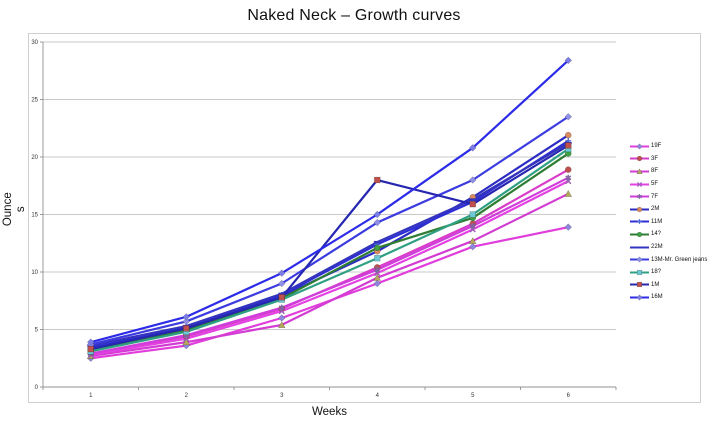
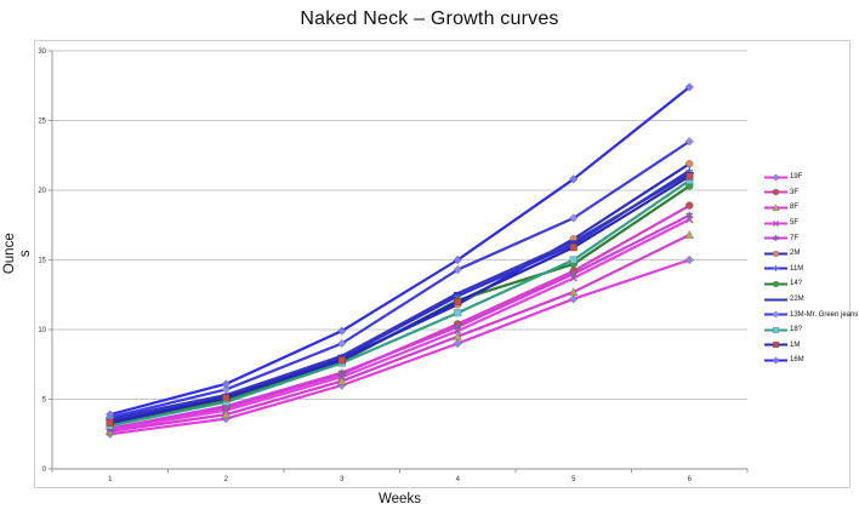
8F/3: 5.4 -> 6.3
1M/4: 18.0 -> 12.0
19F/6: 13.9 -> 15.0
16M/6: 28.4 -> 27.4
